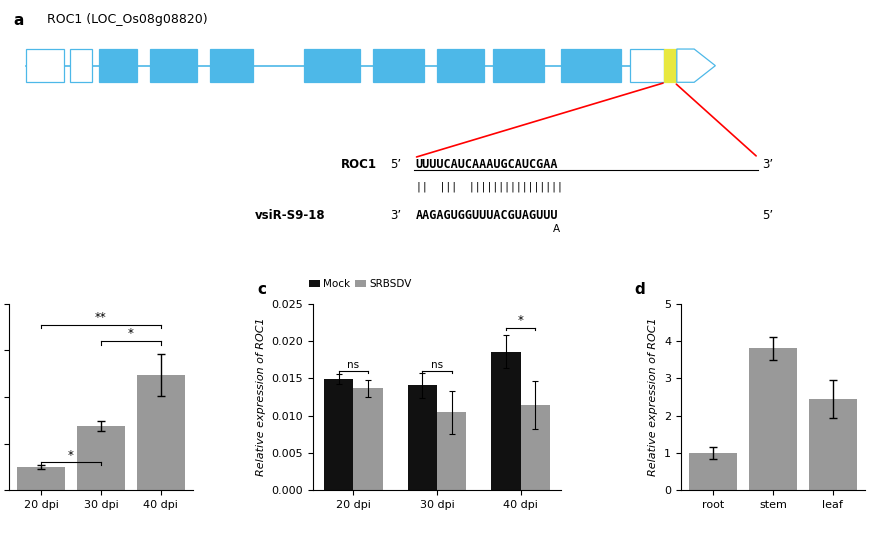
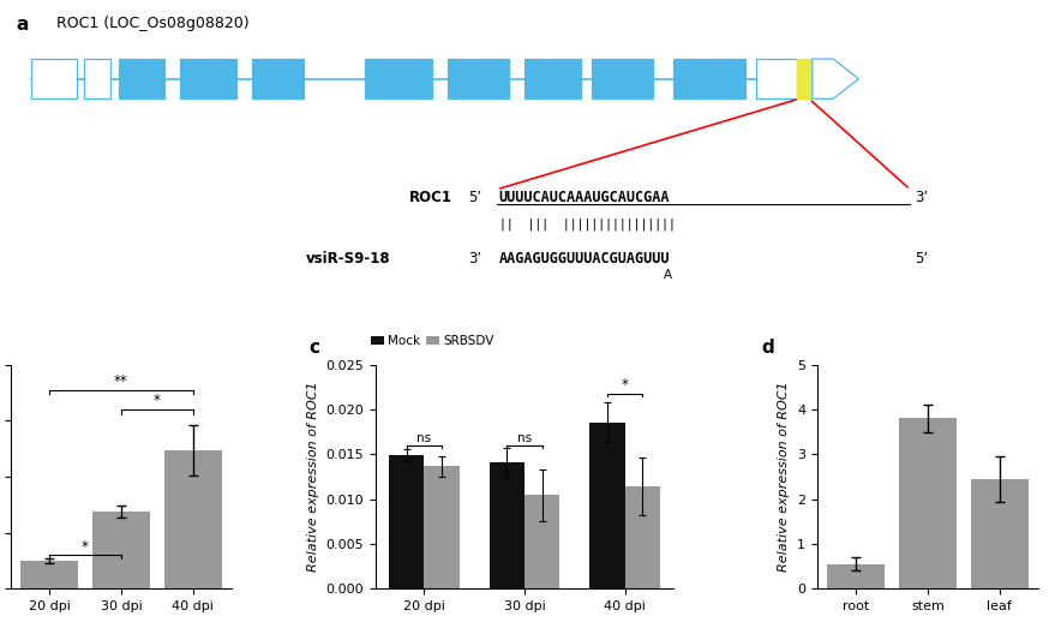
root: 1.00 -> 0.55
